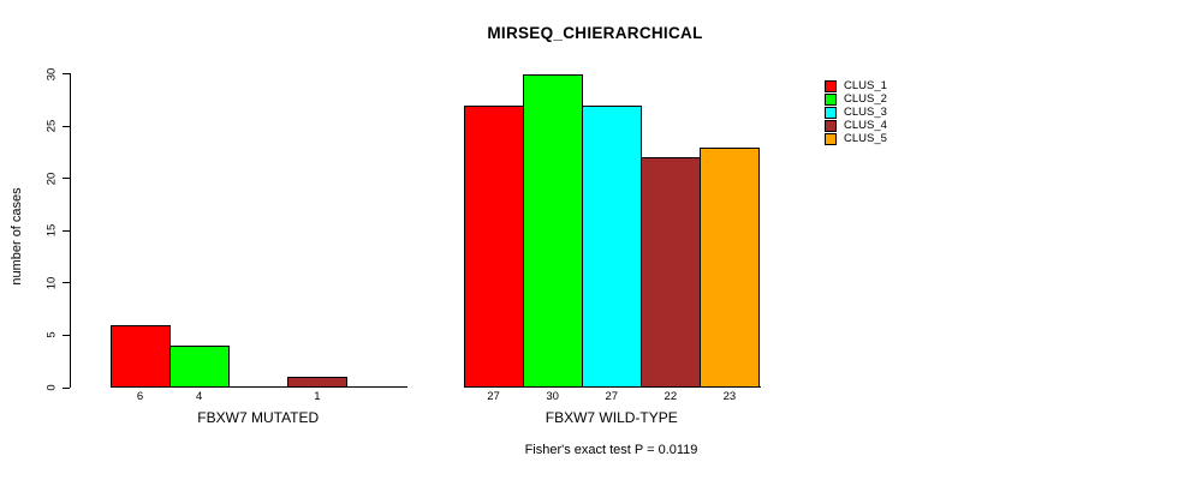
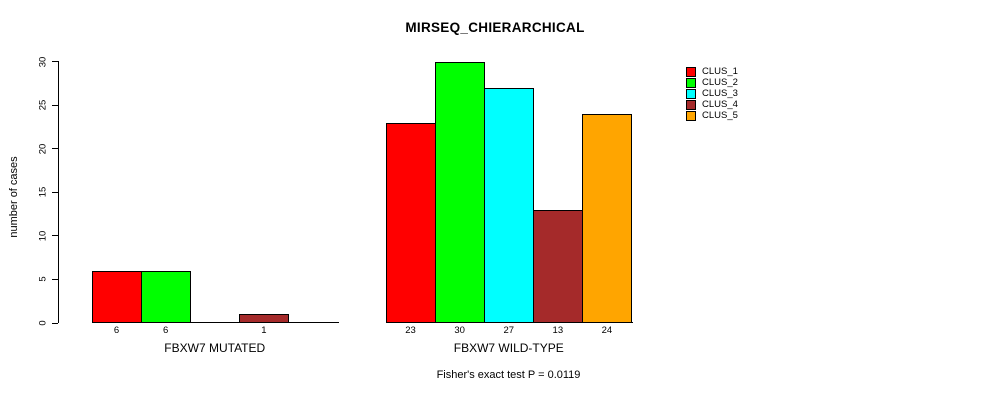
CLUS_2/FBXW7 MUTATED: 4 -> 6
CLUS_1/FBXW7 WILD-TYPE: 27 -> 23
CLUS_4/FBXW7 WILD-TYPE: 22 -> 13
CLUS_5/FBXW7 WILD-TYPE: 23 -> 24
